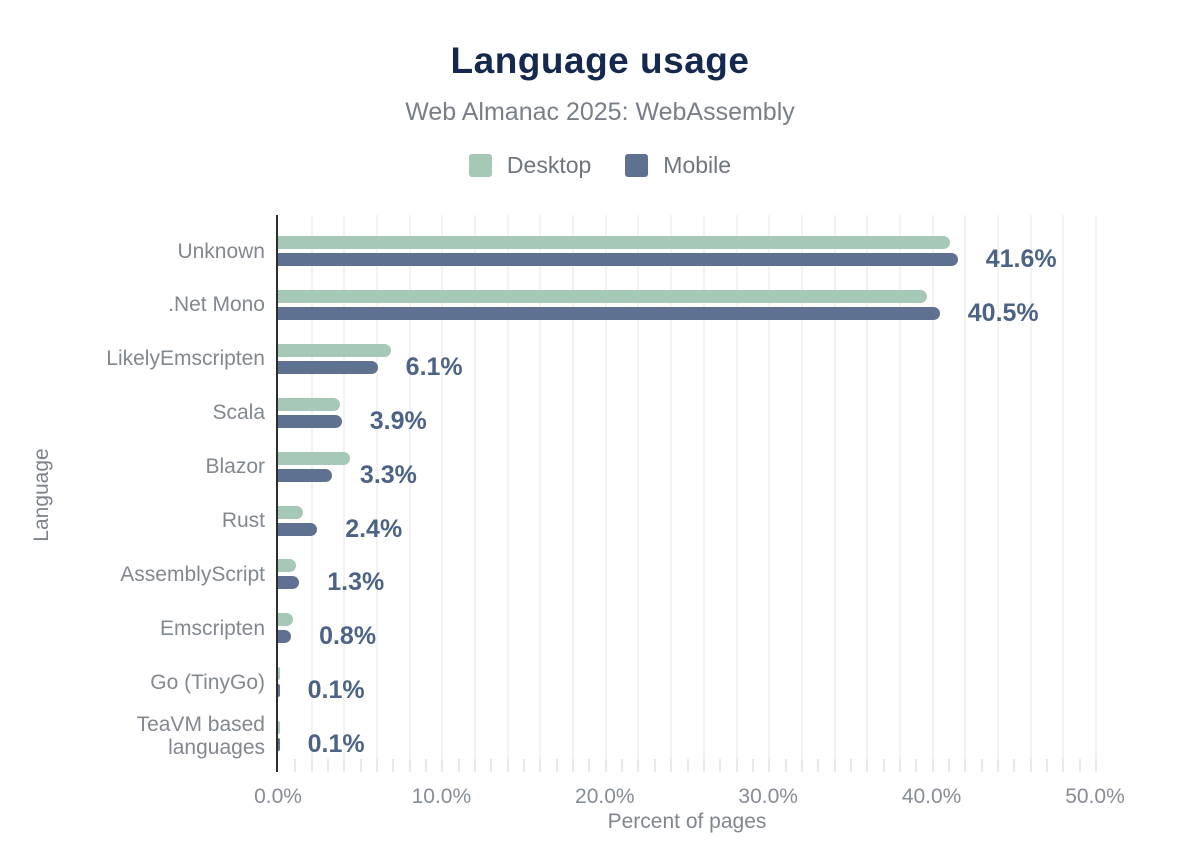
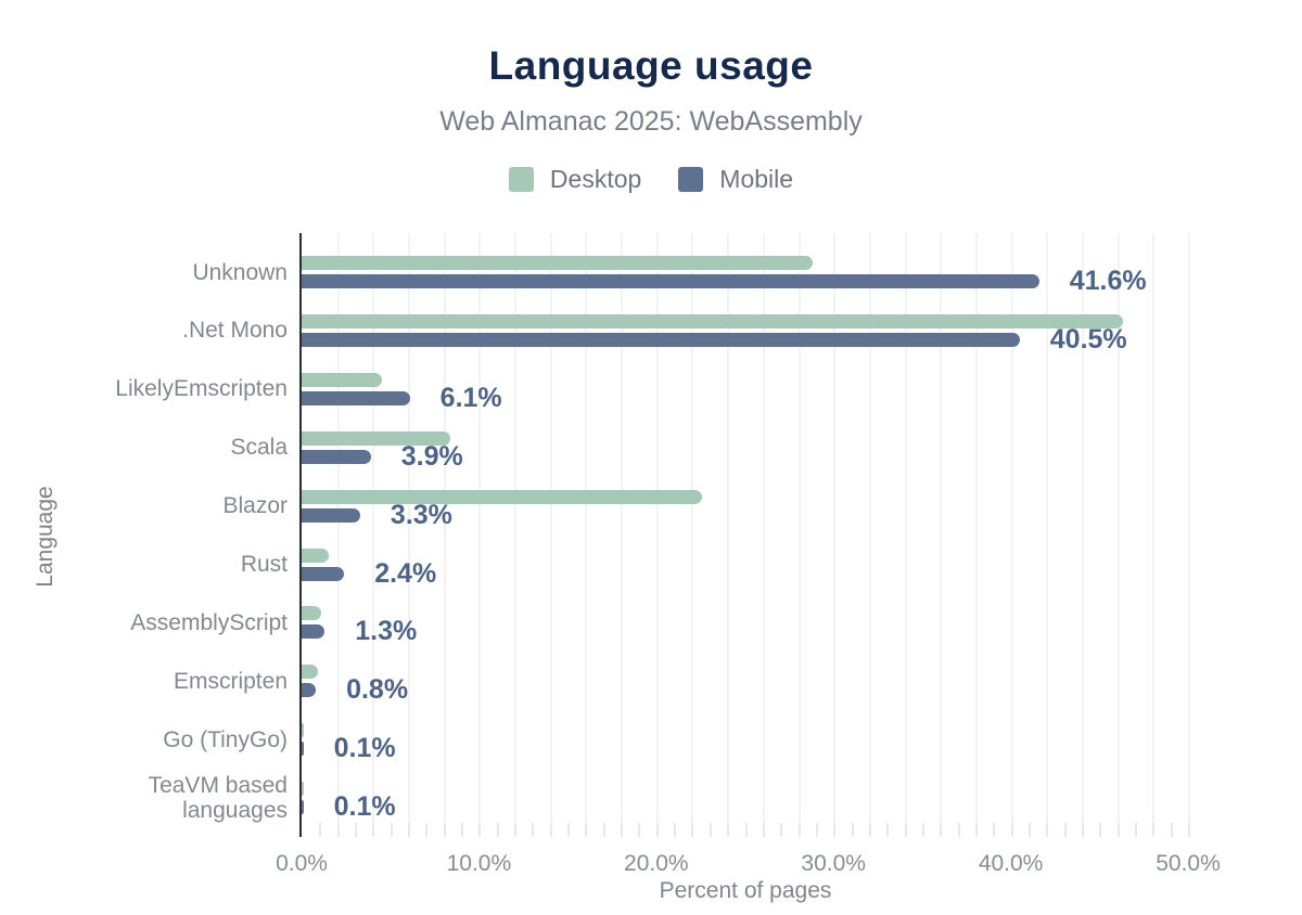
Desktop/Unknown: 41.1% -> 28.8%
Desktop/.Net Mono: 39.7% -> 46.3%
Desktop/LikelyEmscripten: 6.9% -> 4.5%
Desktop/Scala: 3.8% -> 8.4%
Desktop/Blazor: 4.4% -> 22.6%
